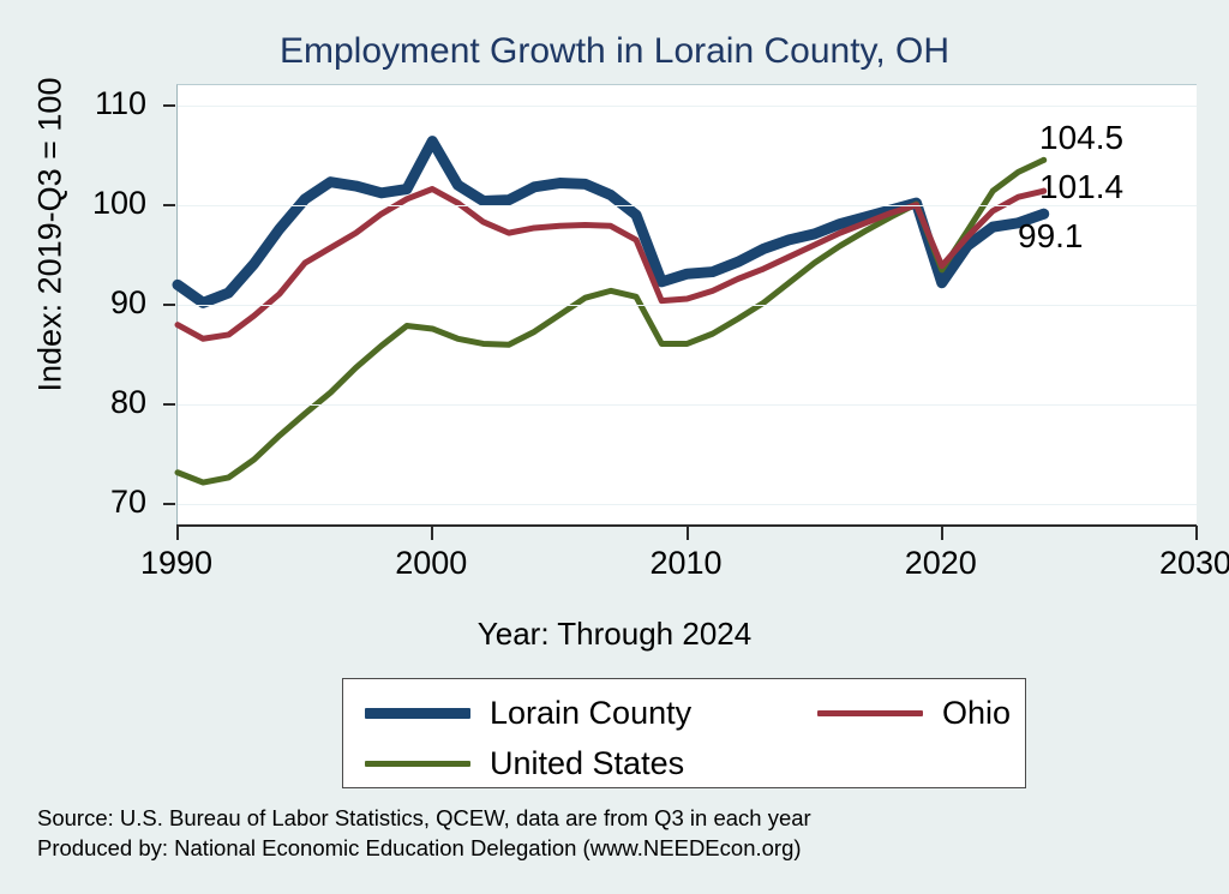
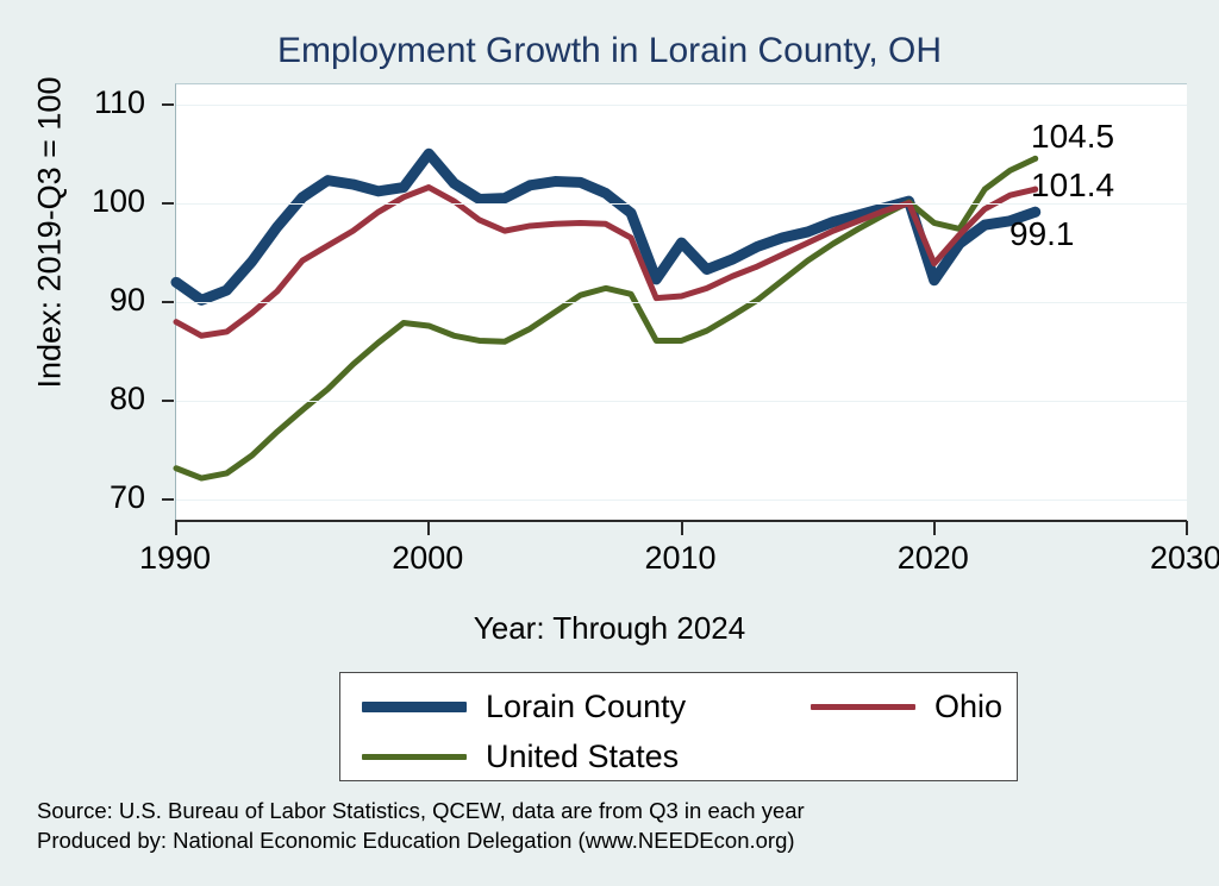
Lorain County/2000: 106 -> 105
Lorain County/2010: 93 -> 96
United States/2020: 94 -> 98
